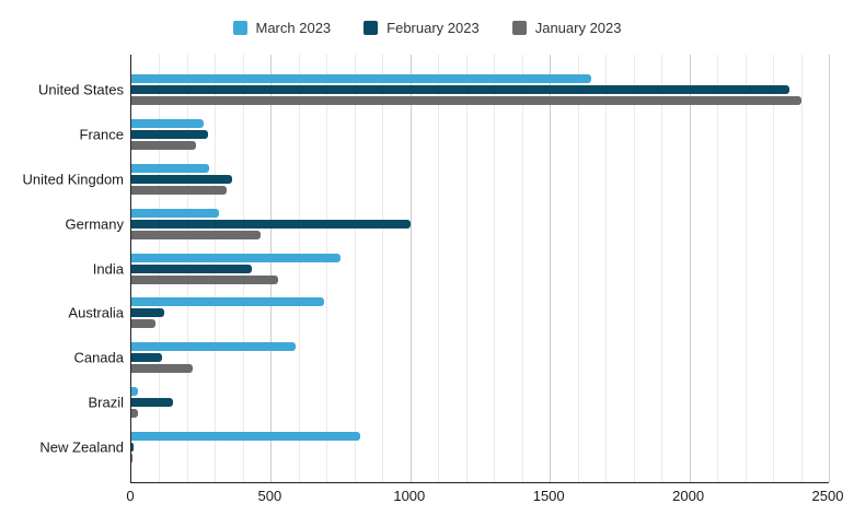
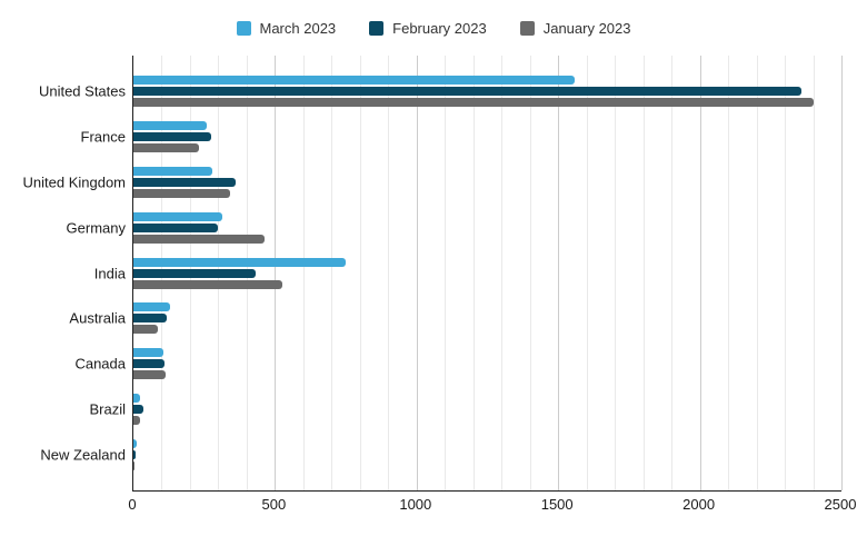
March 2023/United States: 1650 -> 1560
February 2023/Germany: 1000 -> 300
March 2023/Australia: 690 -> 130
March 2023/Canada: 590 -> 100
January 2023/Canada: 220 -> 120
February 2023/Brazil: 150 -> 40
March 2023/New Zealand: 820 -> 10
